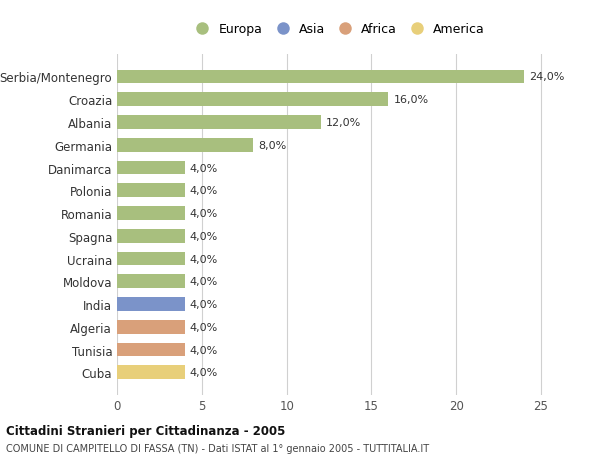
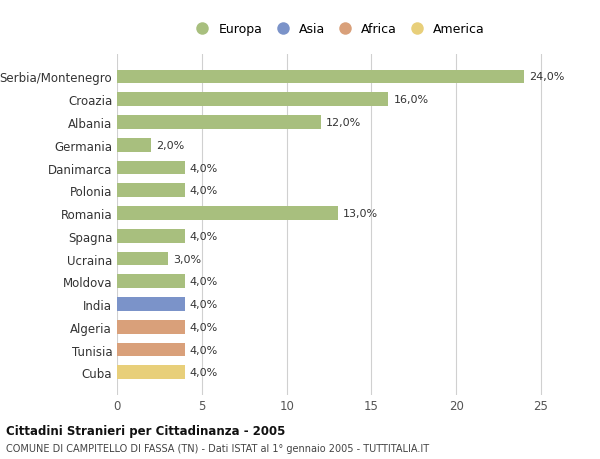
Germania: 8,0% -> 2,0%
Romania: 4,0% -> 13,0%
Ucraina: 4,0% -> 3,0%
